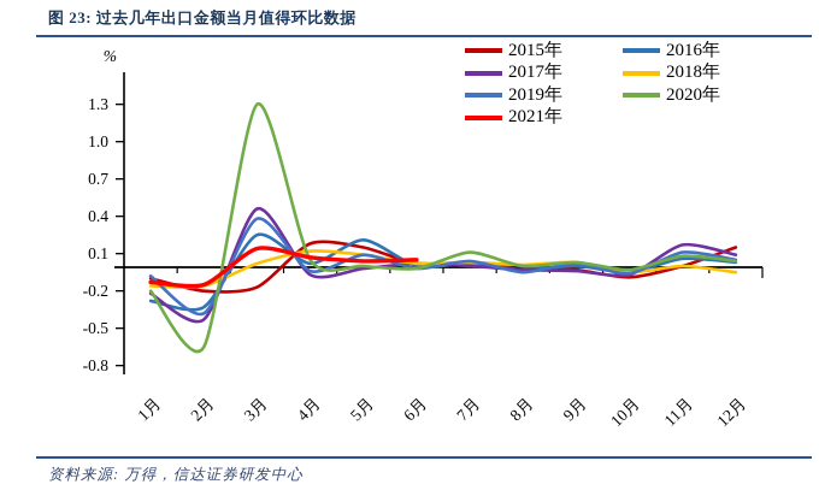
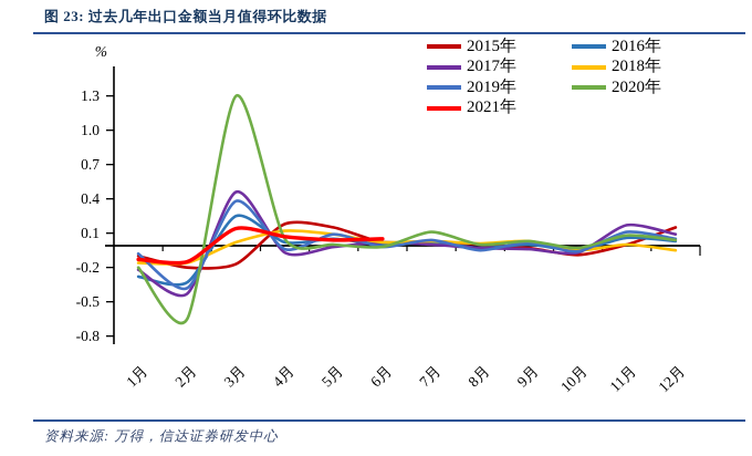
2016年/5月: 0.21 -> 0.05
